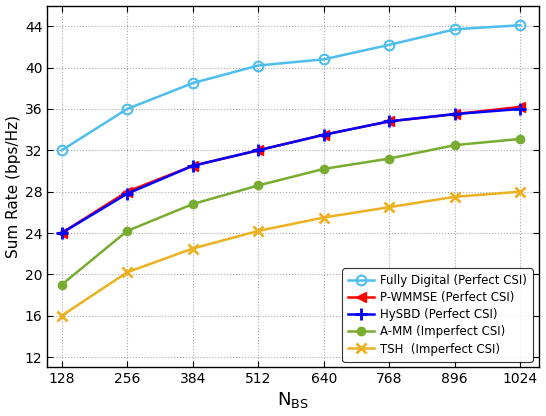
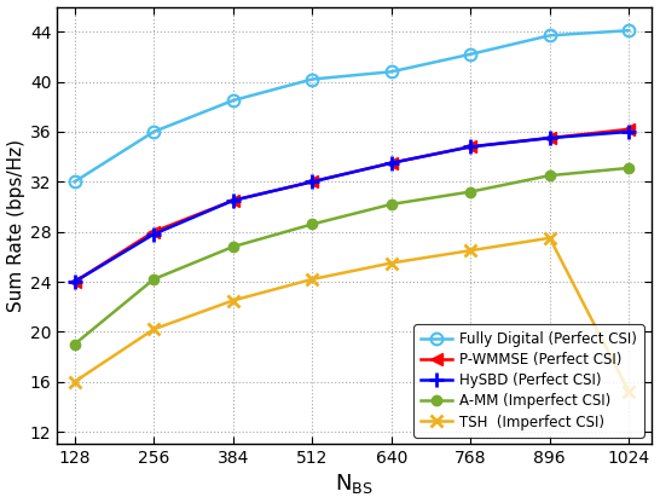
TSH (Imperfect CSI)/1024: 28.0 -> 15.2
